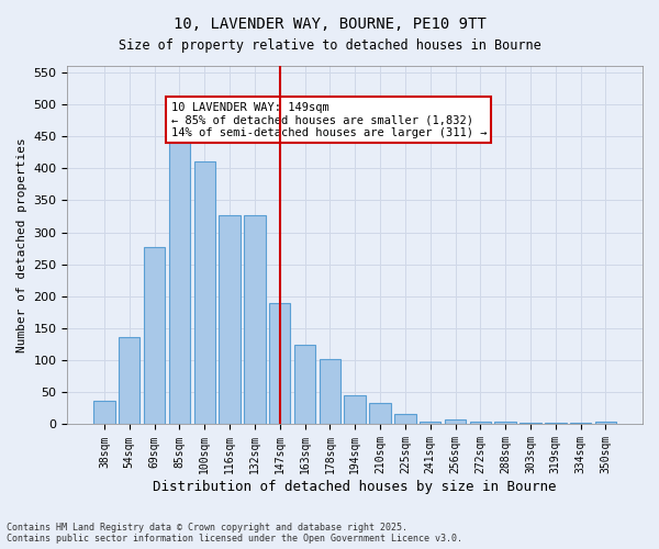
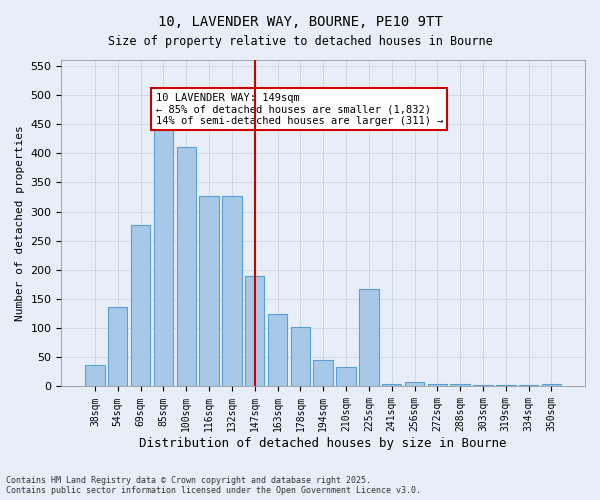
225sqm: 17 -> 168
